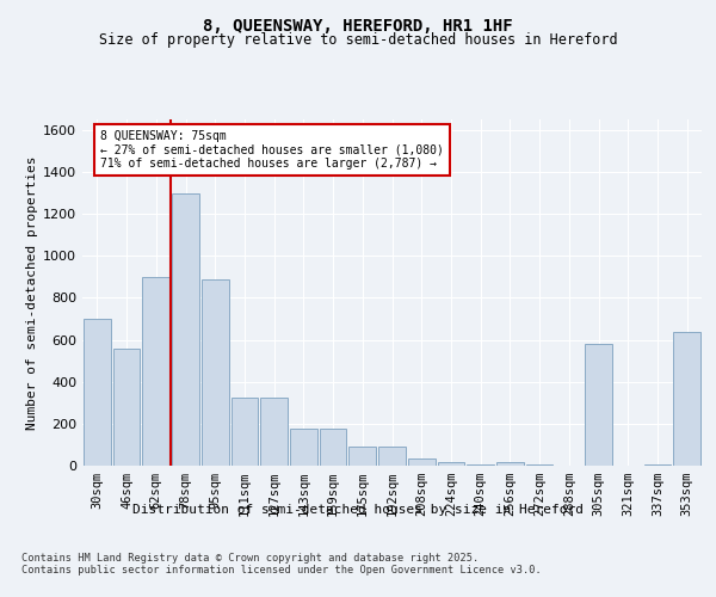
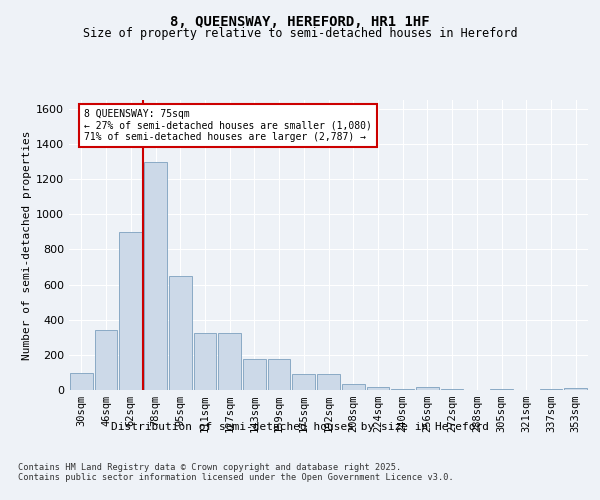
30sqm: 700 -> 100
46sqm: 560 -> 340
95sqm: 890 -> 650
305sqm: 580 -> 0
353sqm: 640 -> 10
